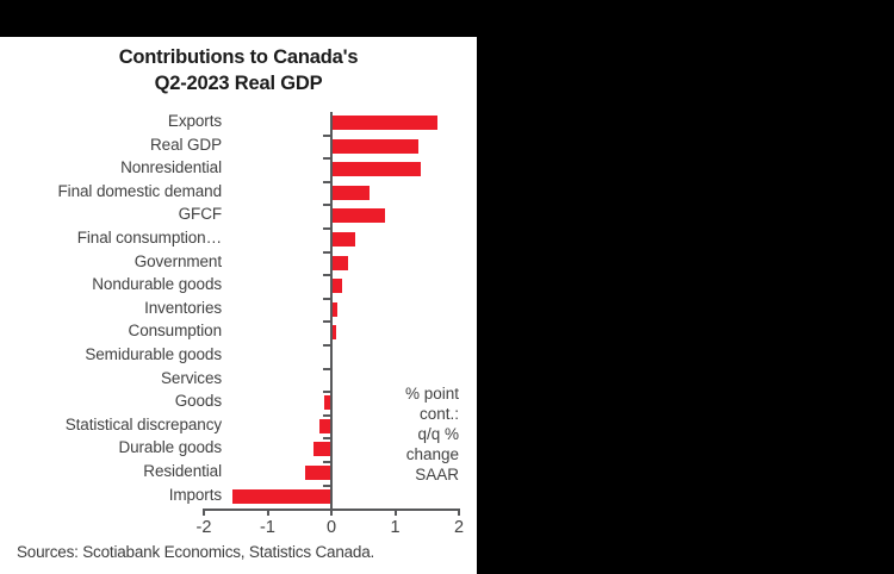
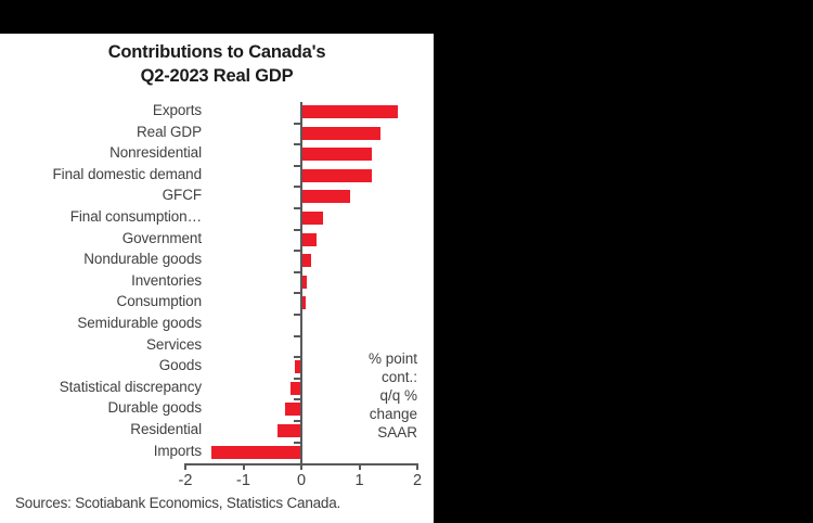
Nonresidential: 1.4 -> 1.2
Final domestic demand: 0.6 -> 1.2
